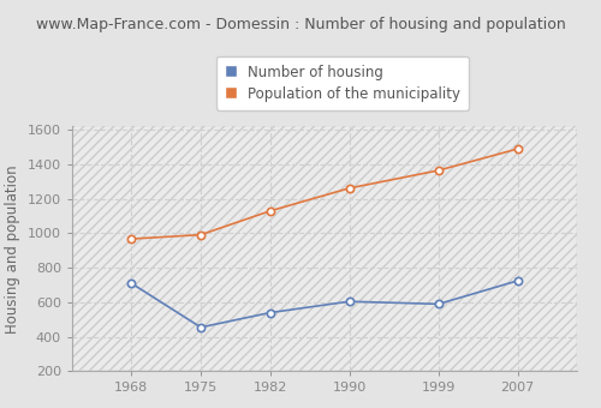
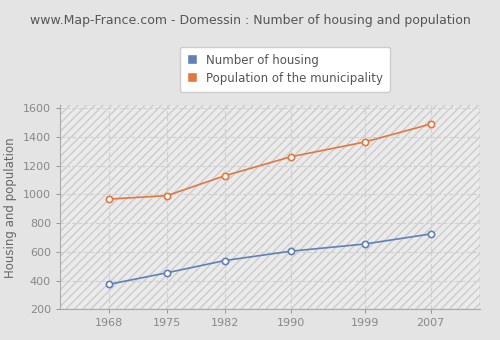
Number of housing/1968: 710 -> 380
Number of housing/1999: 590 -> 660
